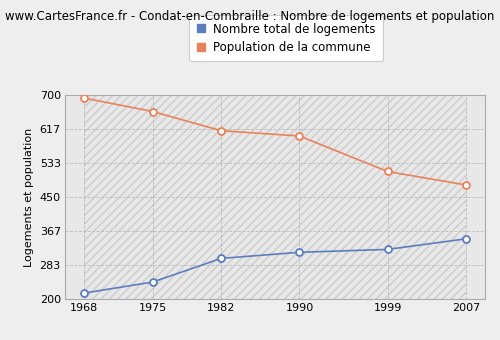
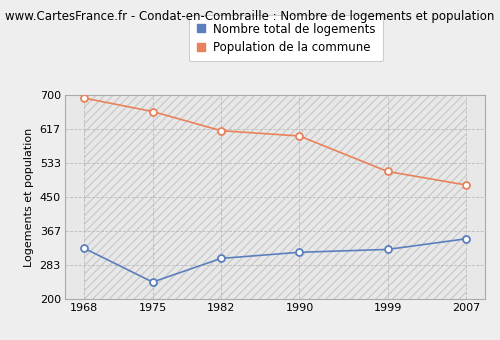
Nombre total de logements/1968: 215 -> 325
